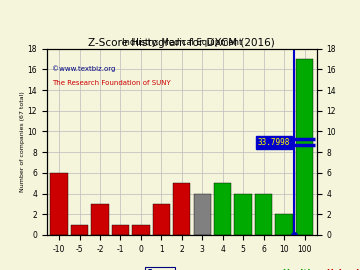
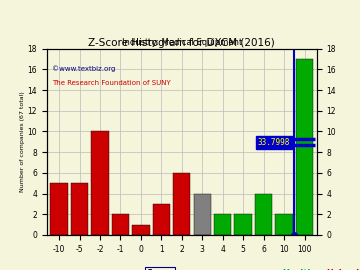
-10: 6 -> 5
-5: 1 -> 5
-2: 3 -> 10
-1: 1 -> 2
2: 5 -> 6
4: 5 -> 2
5: 4 -> 2
